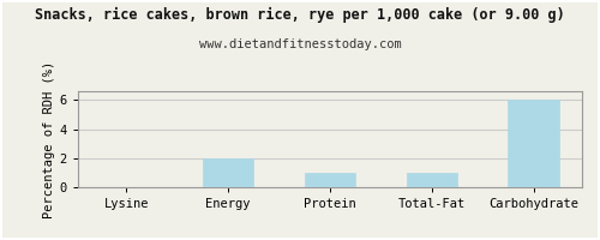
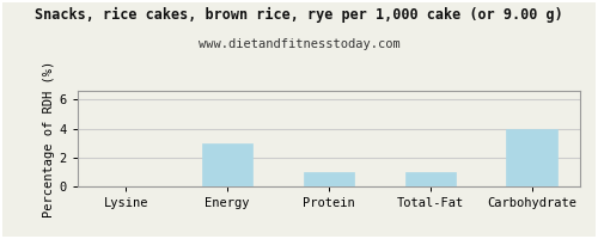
Energy: 2 -> 3
Carbohydrate: 6 -> 4
